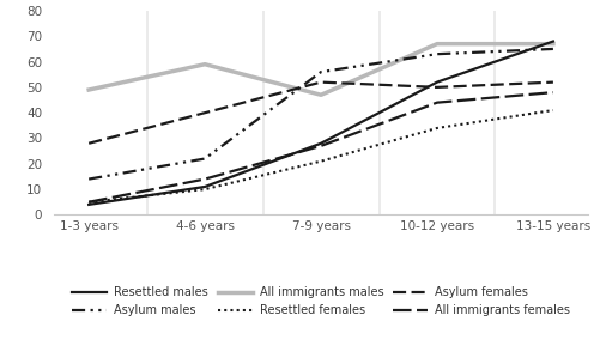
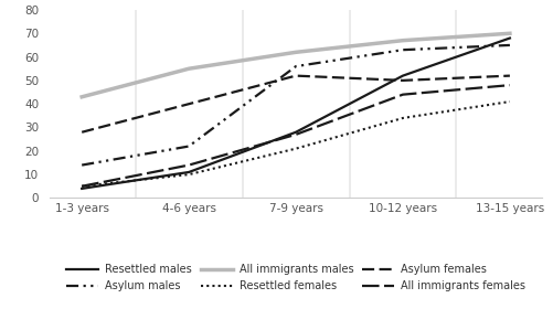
All immigrants males/1-3 years: 49 -> 43
All immigrants males/4-6 years: 59 -> 55
All immigrants males/7-9 years: 47 -> 62
All immigrants males/13-15 years: 67 -> 70
